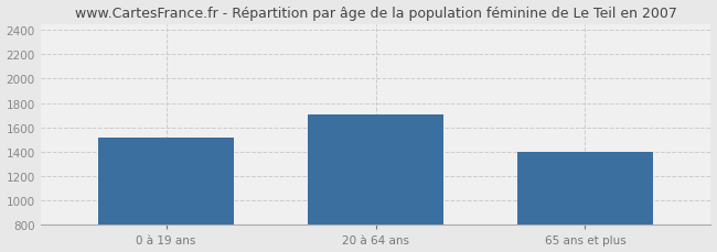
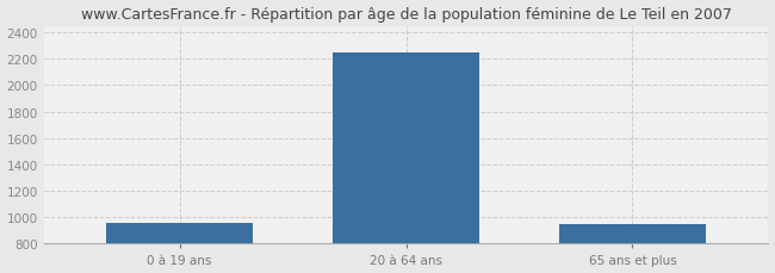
0 à 19 ans: 1520 -> 960
20 à 64 ans: 1710 -> 2250
65 ans et plus: 1400 -> 950
